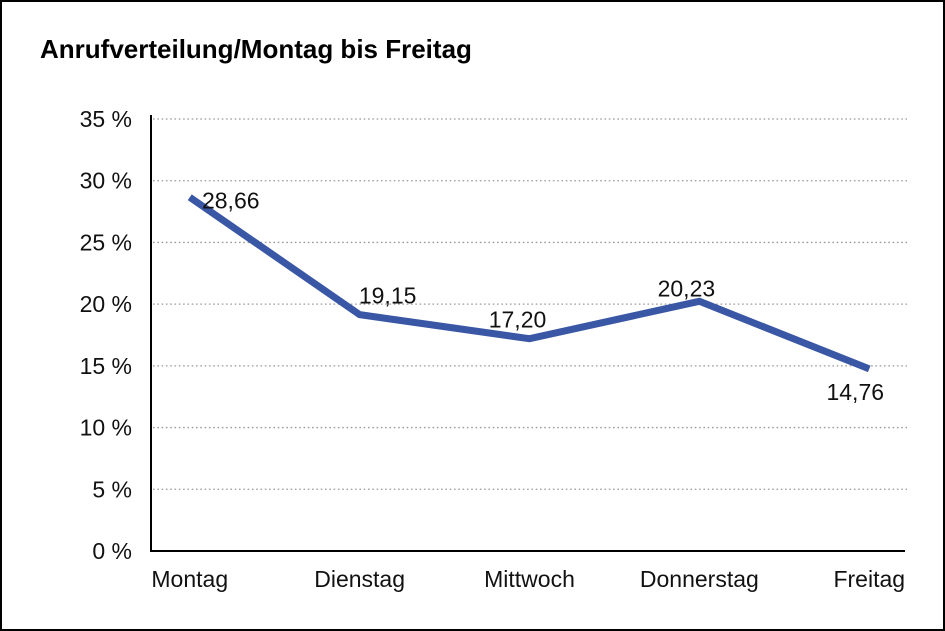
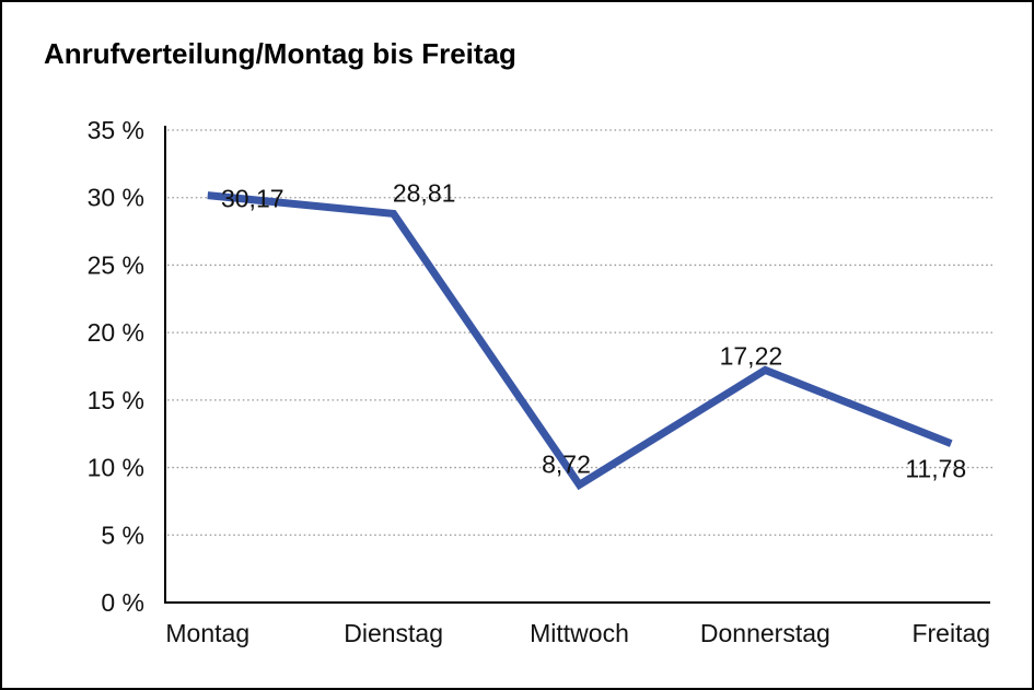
Montag: 28,66 -> 30,17
Dienstag: 19,15 -> 28,81
Mittwoch: 17,20 -> 8,72
Donnerstag: 20,23 -> 17,22
Freitag: 14,76 -> 11,78
